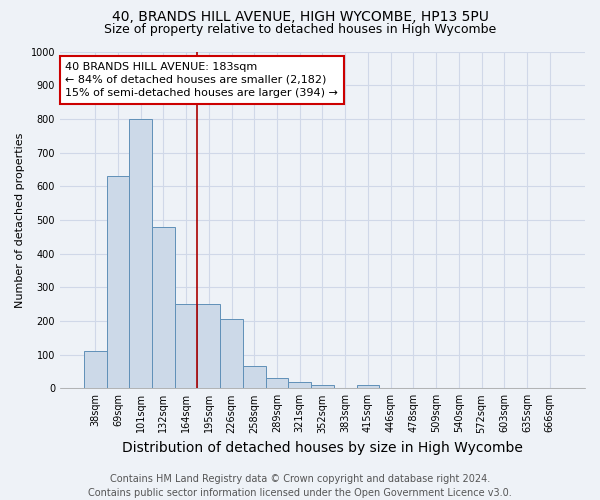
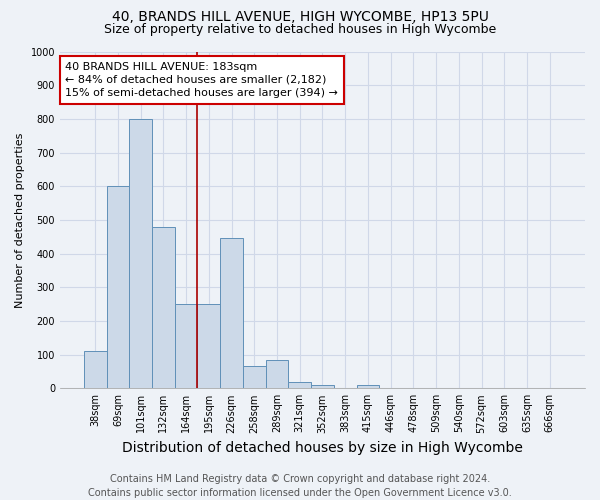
69sqm: 630 -> 600
226sqm: 205 -> 445
289sqm: 30 -> 85
